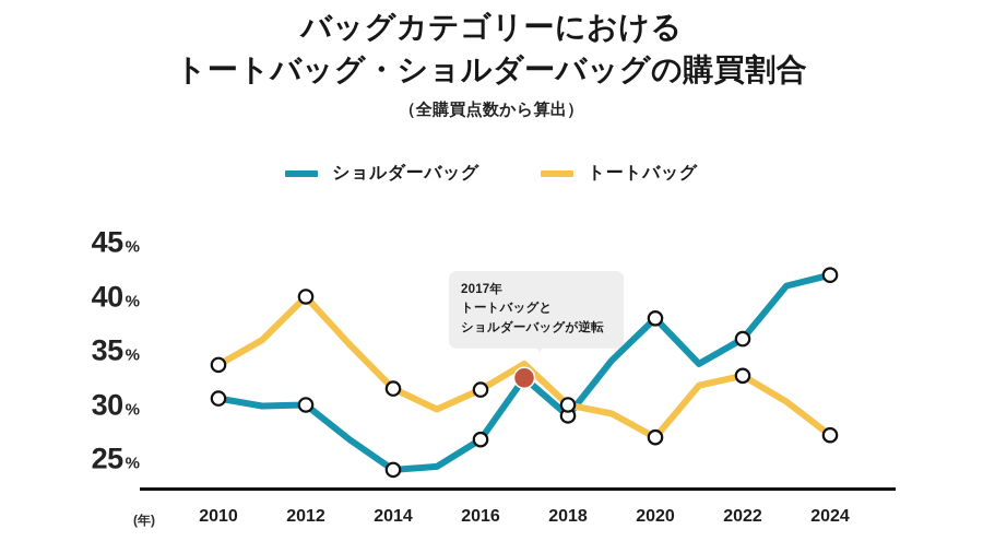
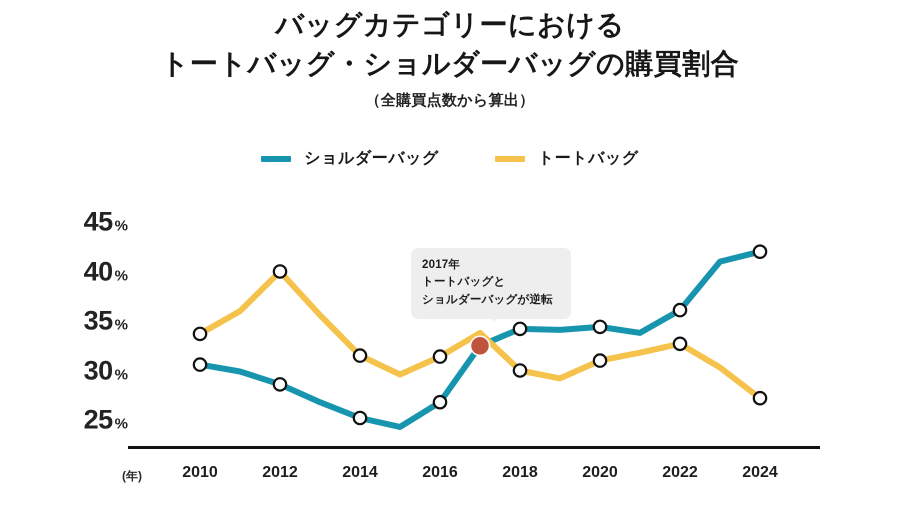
ショルダーバッグ/2012: 30 -> 29
ショルダーバッグ/2014: 24 -> 25
ショルダーバッグ/2018: 29 -> 34
ショルダーバッグ/2020: 38 -> 34
トートバッグ/2020: 27 -> 31
